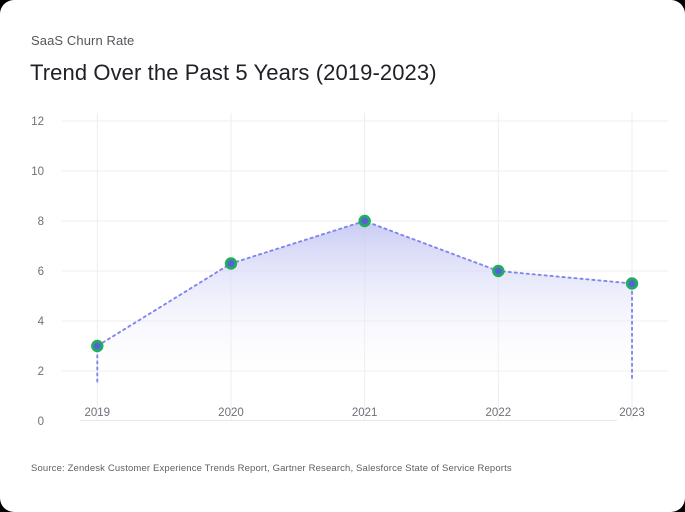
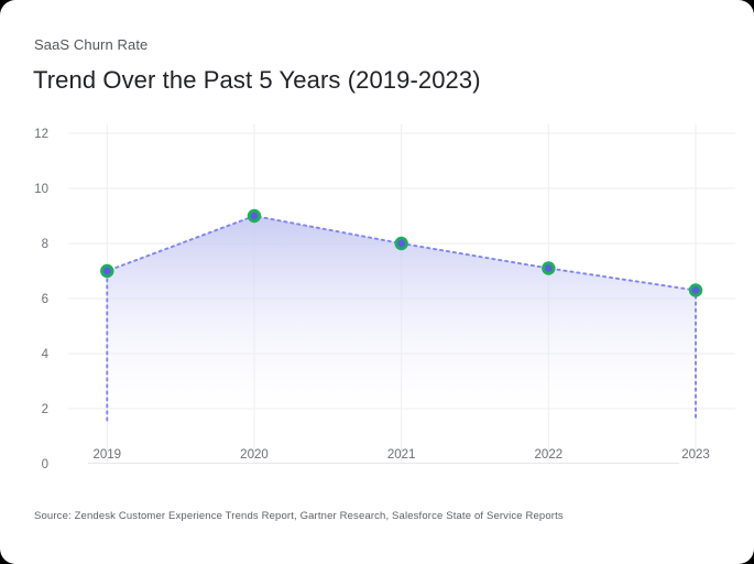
2019: 3.0 -> 7.0
2020: 6.3 -> 9.0
2022: 6.0 -> 7.1
2023: 5.5 -> 6.3
